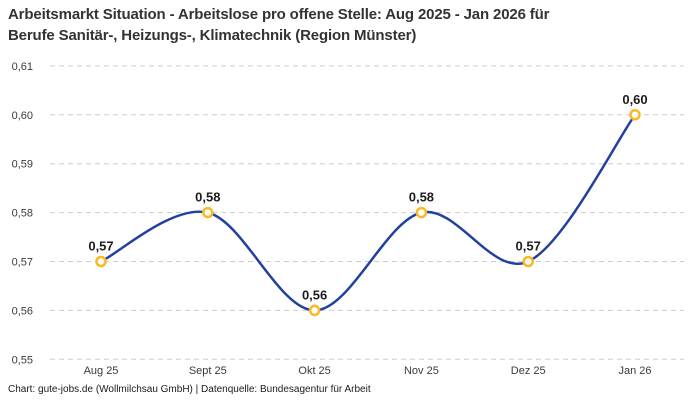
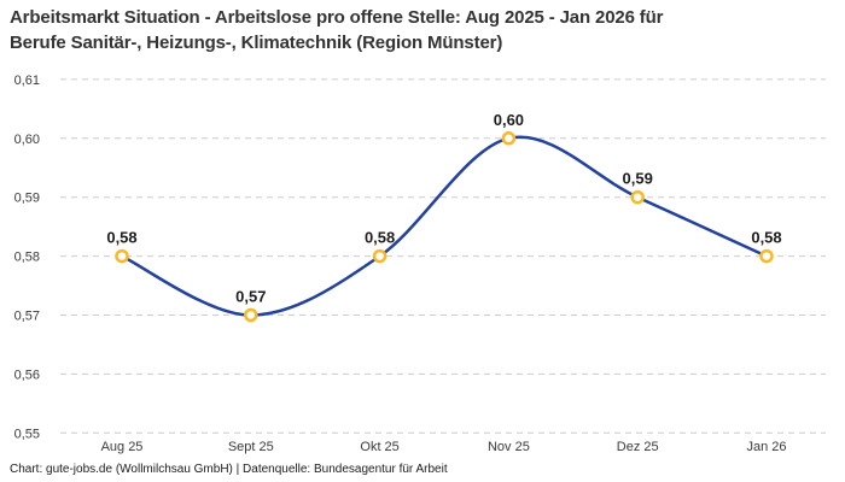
Aug 25: 0,57 -> 0,58
Sept 25: 0,58 -> 0,57
Okt 25: 0,56 -> 0,58
Nov 25: 0,58 -> 0,60
Dez 25: 0,57 -> 0,59
Jan 26: 0,60 -> 0,58
